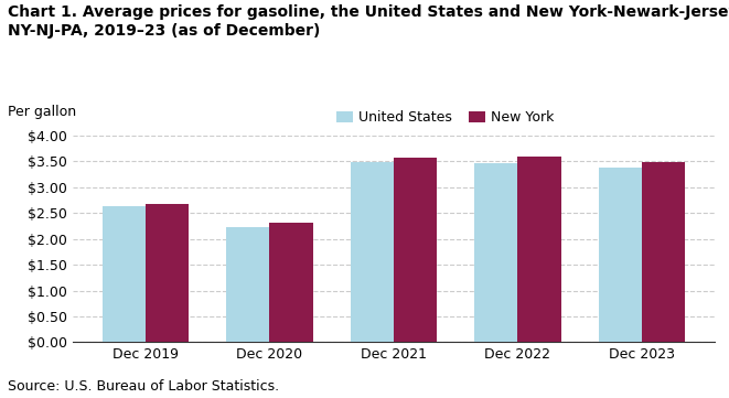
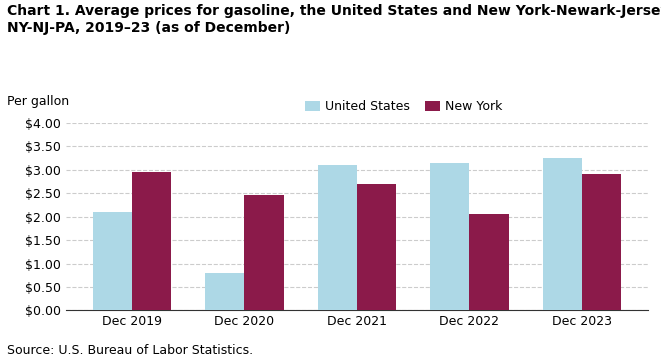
United States/Dec 2019: $2.64 -> $2.10
New York/Dec 2019: $2.67 -> $2.95
United States/Dec 2020: $2.22 -> $0.80
New York/Dec 2020: $2.31 -> $2.45
United States/Dec 2021: $3.49 -> $3.10
New York/Dec 2021: $3.57 -> $2.70
United States/Dec 2022: $3.46 -> $3.15
New York/Dec 2022: $3.60 -> $2.05
United States/Dec 2023: $3.38 -> $3.25
New York/Dec 2023: $3.49 -> $2.90
